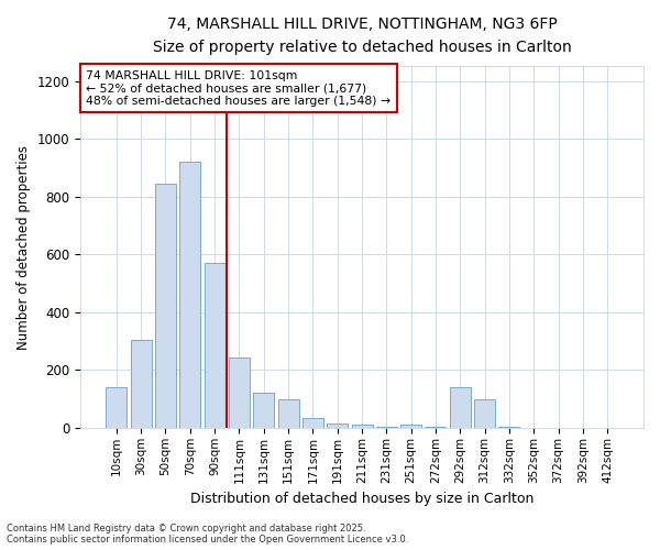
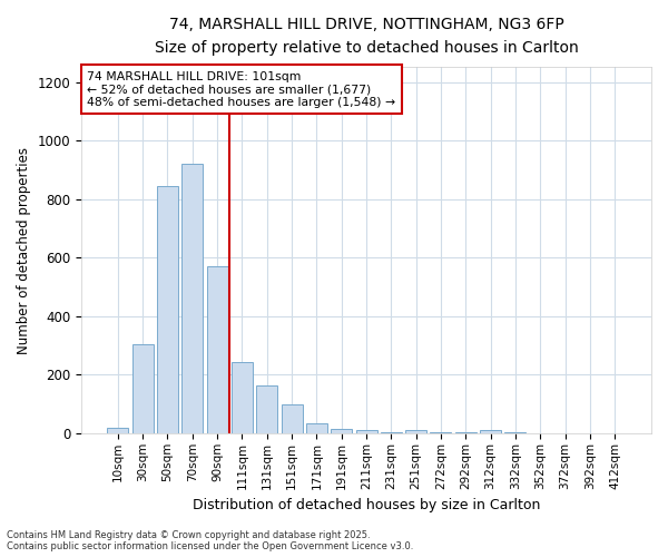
10sqm: 140 -> 20
131sqm: 120 -> 162
292sqm: 140 -> 5
312sqm: 100 -> 12
